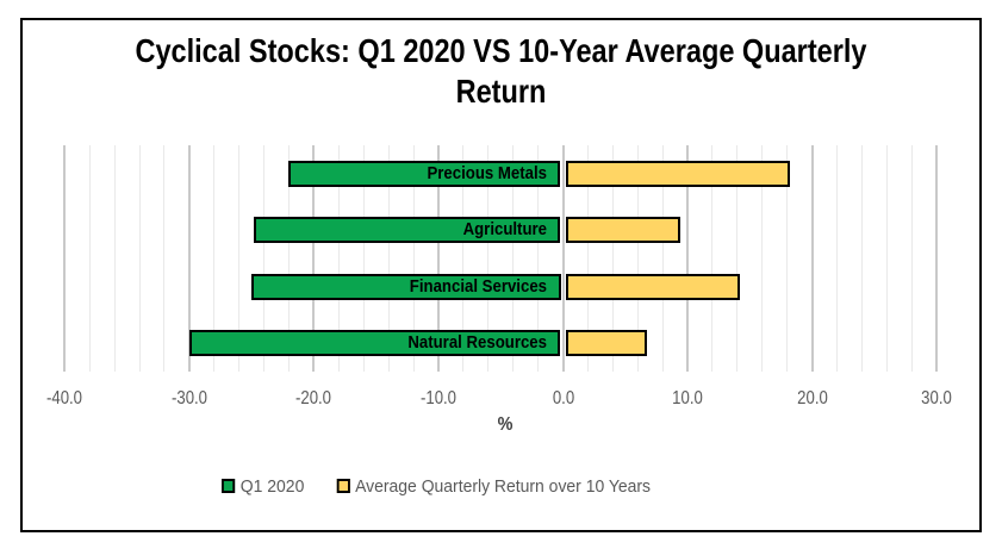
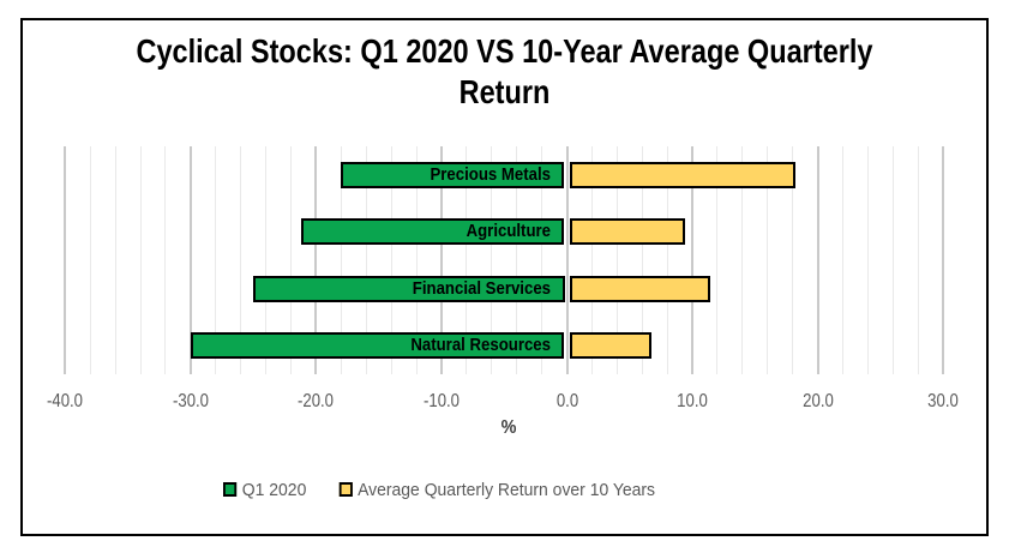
Q1 2020/Precious Metals: -22.0 -> -18.0
Q1 2020/Agriculture: -24.8 -> -21.2
Average Quarterly Return over 10 Years/Financial Services: 14.2 -> 11.4
